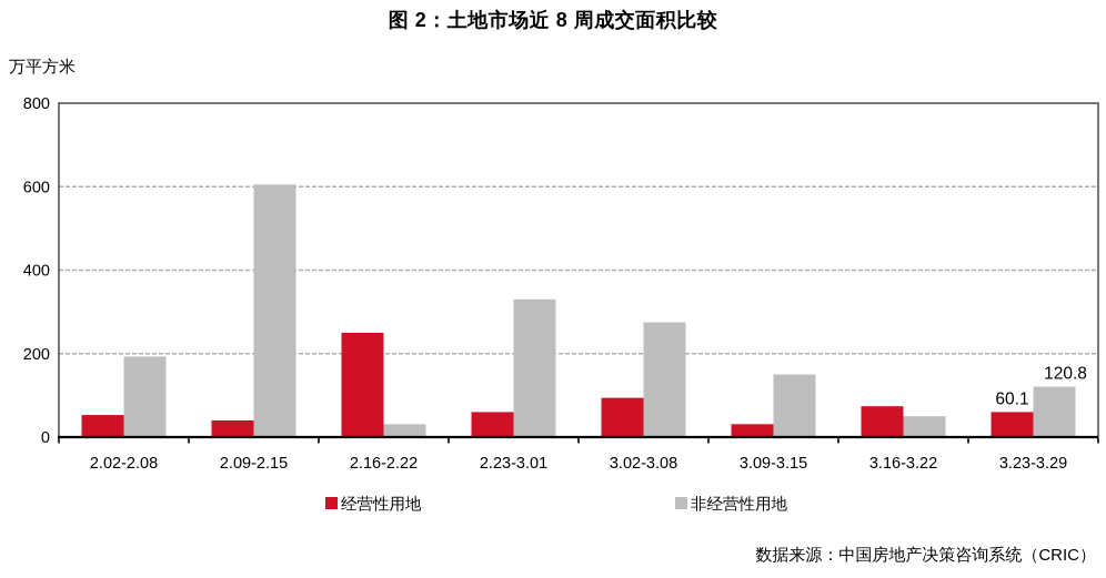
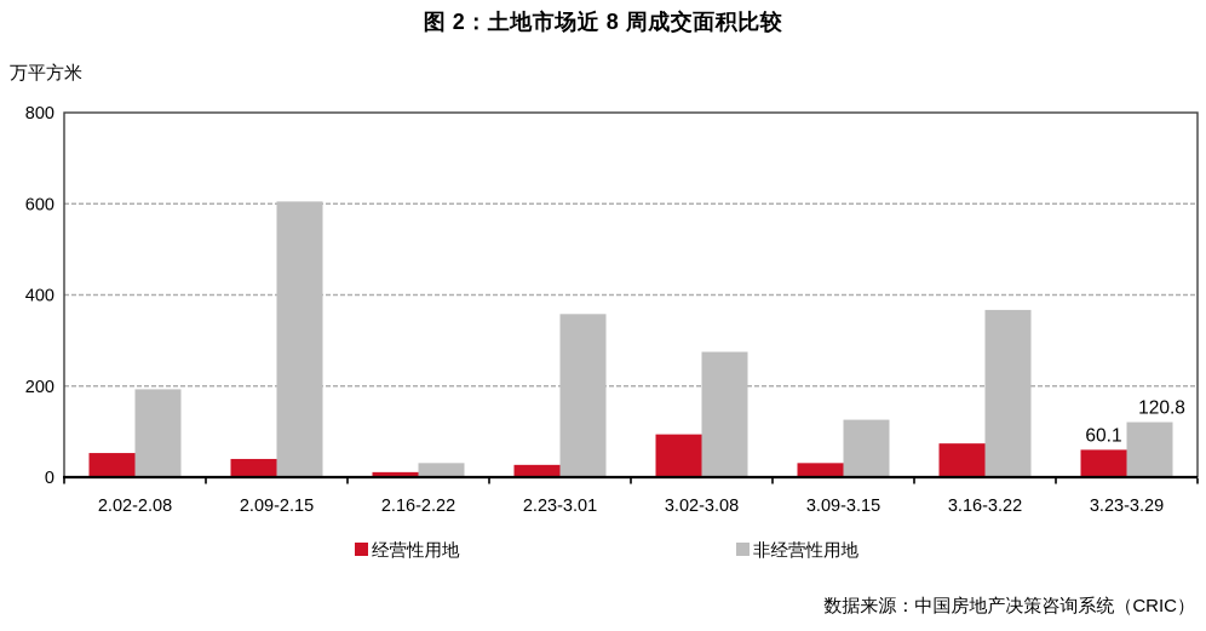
经营性用地/2.16-2.22: 250 -> 10
经营性用地/2.23-3.01: 60 -> 30
非经营性用地/2.23-3.01: 330 -> 360
非经营性用地/3.09-3.15: 150 -> 130
非经营性用地/3.16-3.22: 50 -> 370
